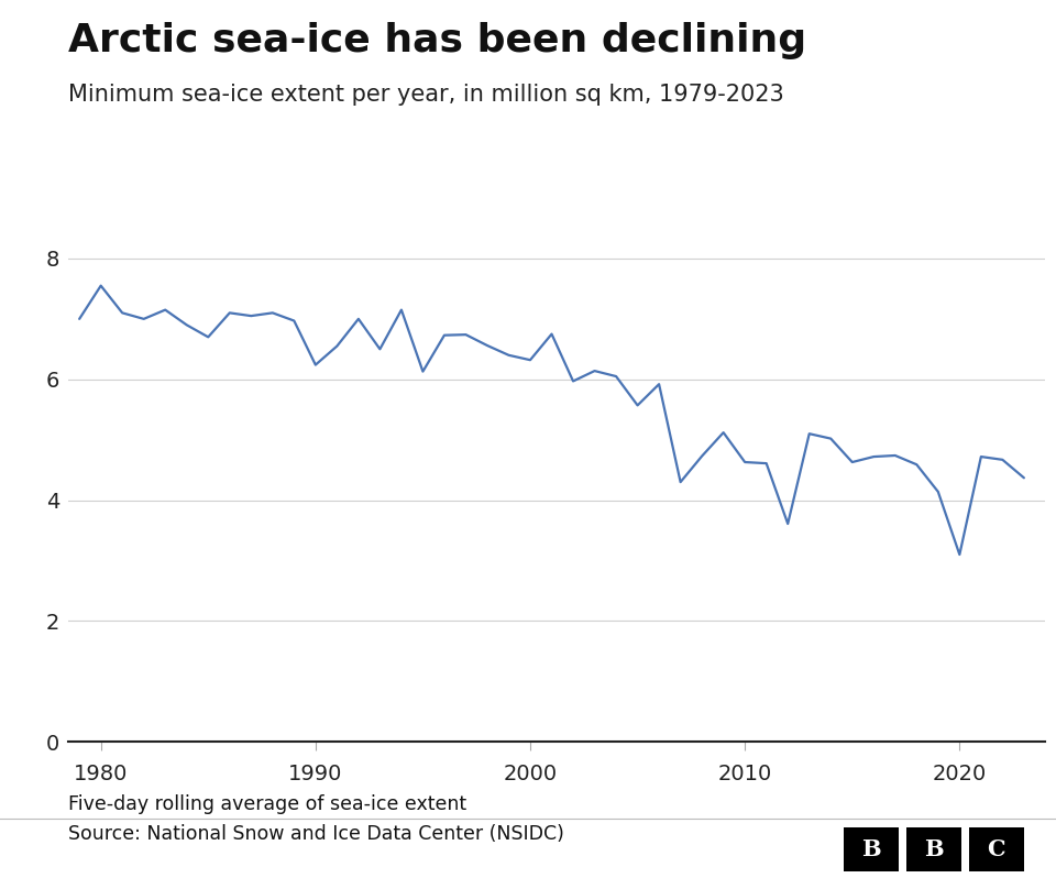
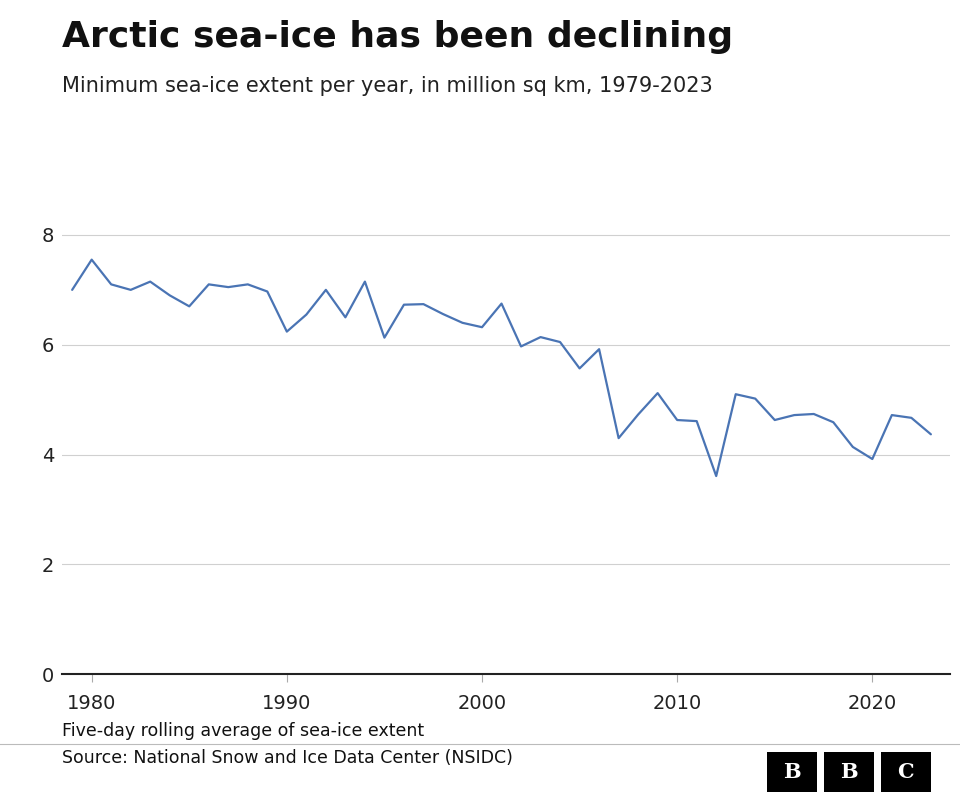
2020: 3.10 -> 3.92
